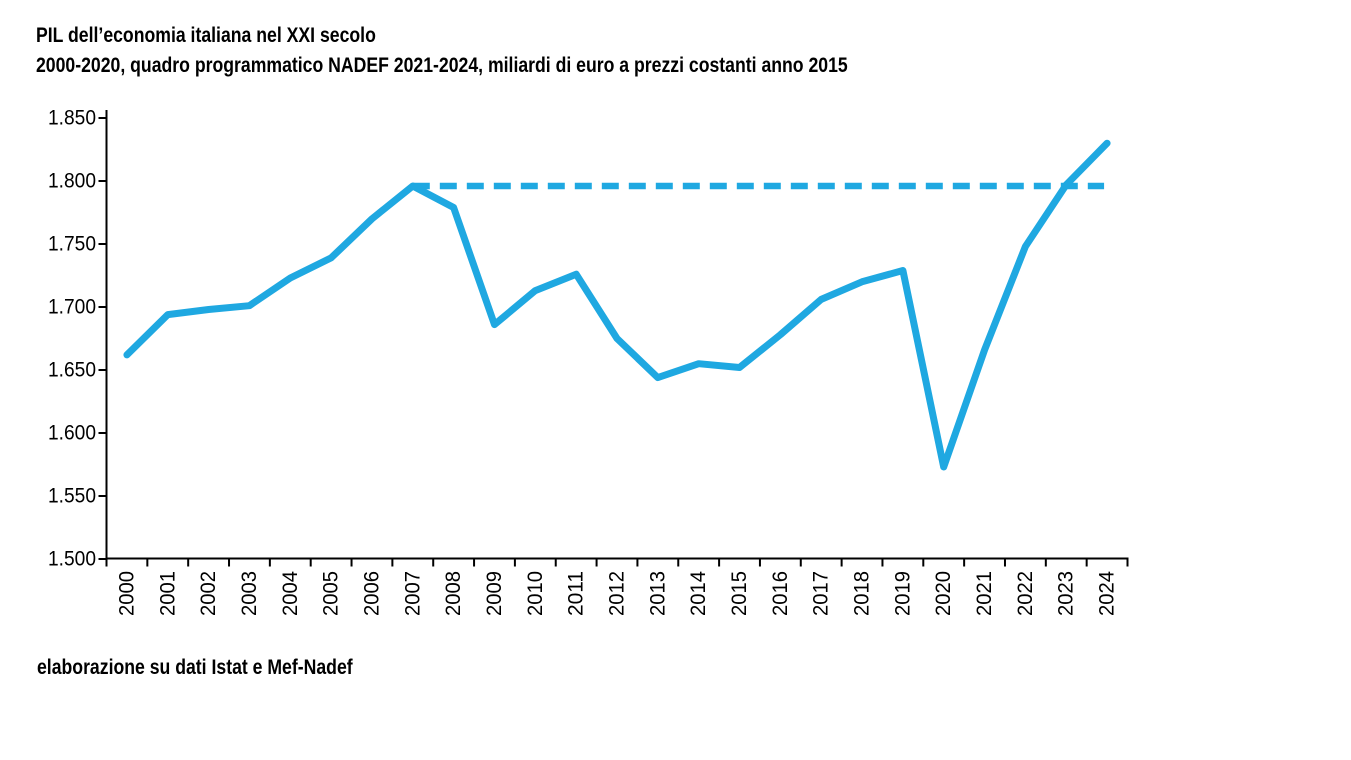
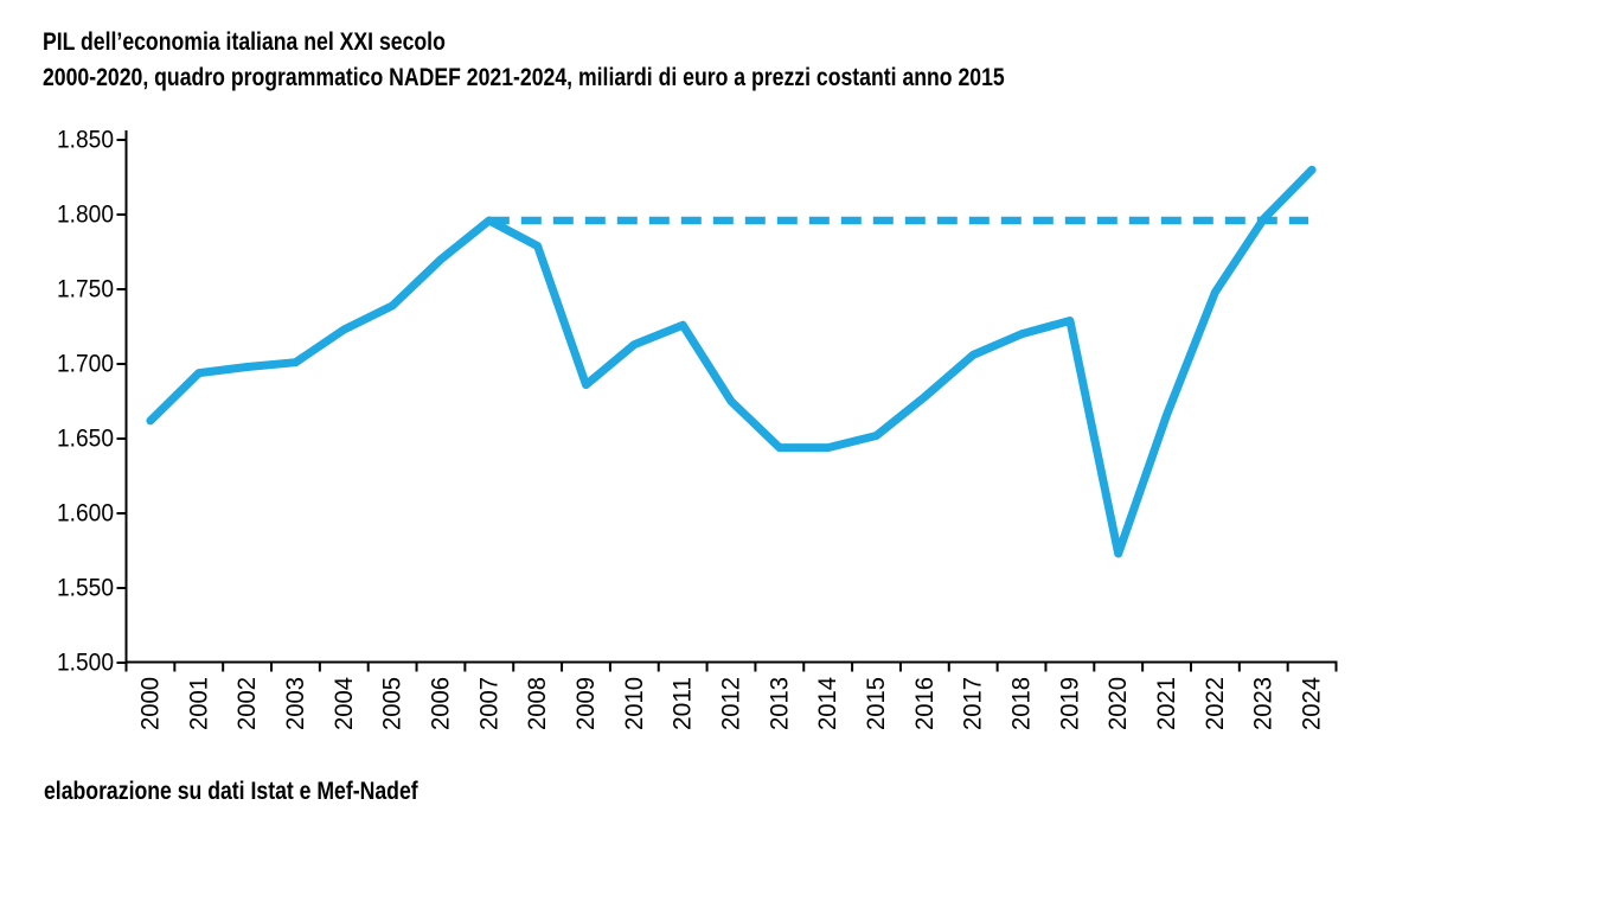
2014: 1655 -> 1644
